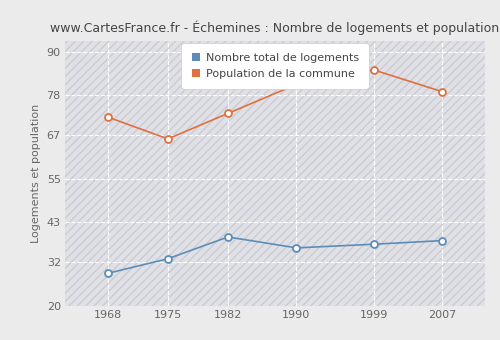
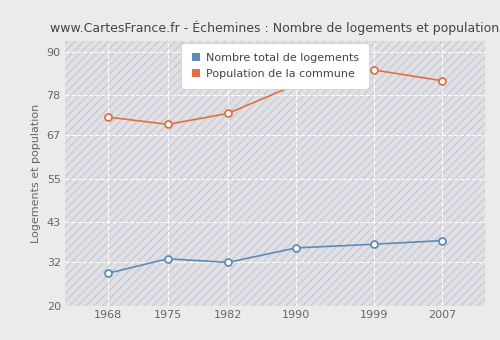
Population de la commune/1975: 66 -> 70
Nombre total de logements/1982: 39 -> 32
Population de la commune/2007: 79 -> 82
